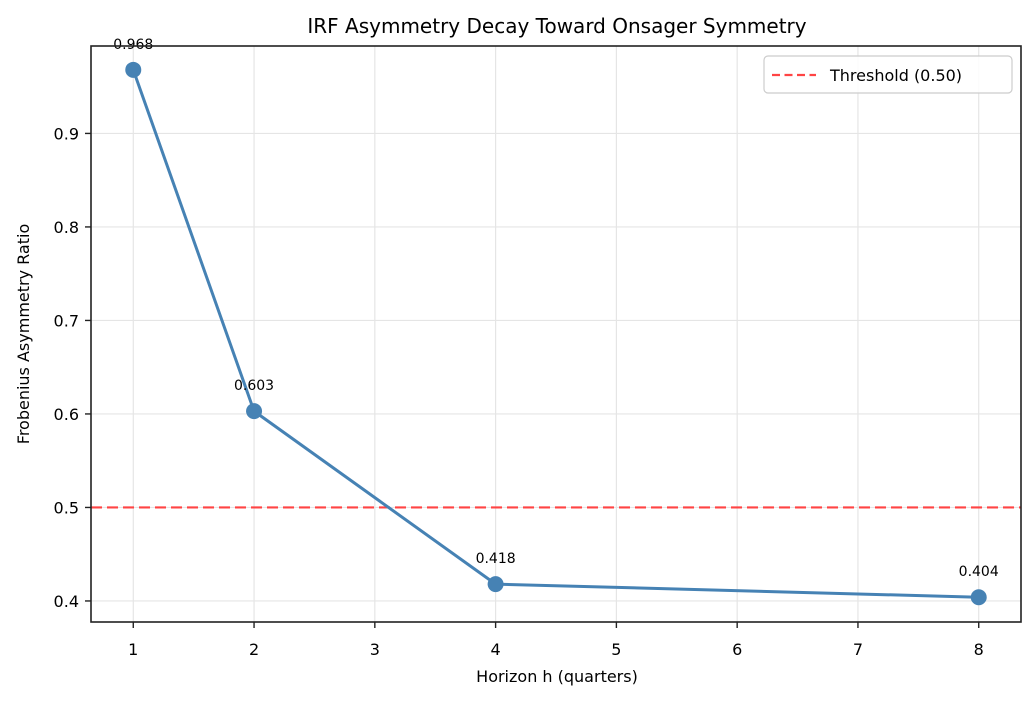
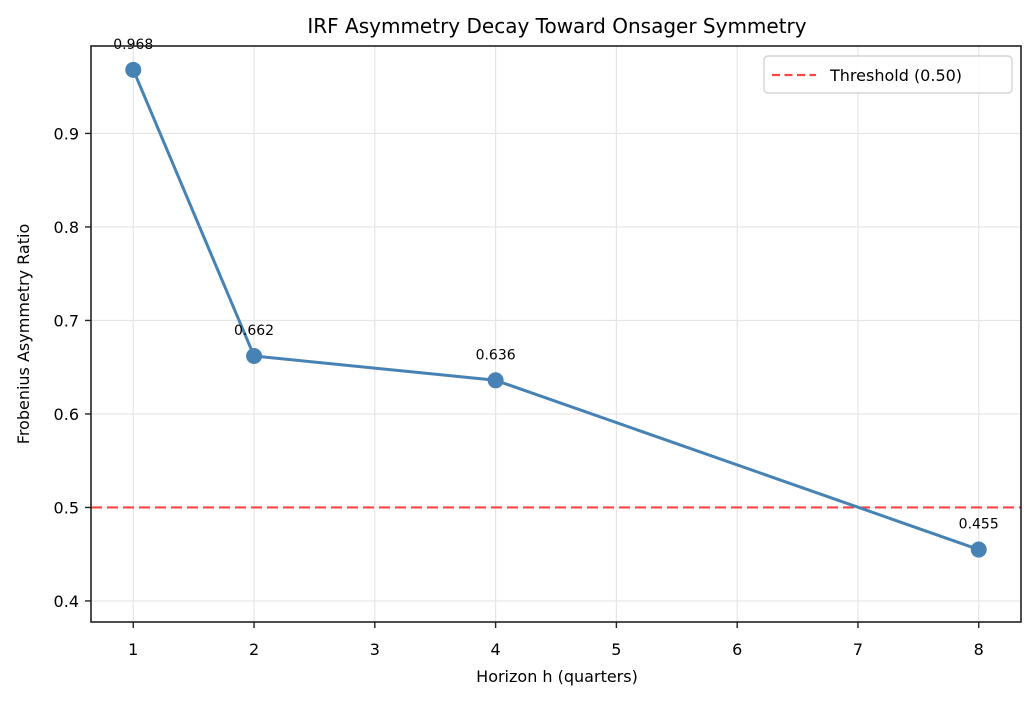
2: 0.603 -> 0.662
4: 0.418 -> 0.636
8: 0.404 -> 0.455
